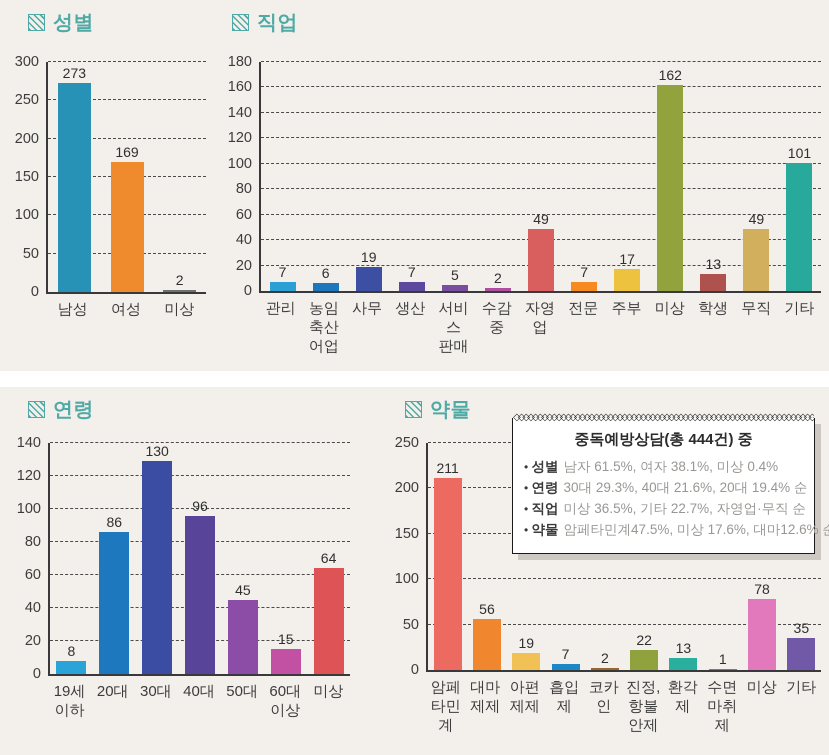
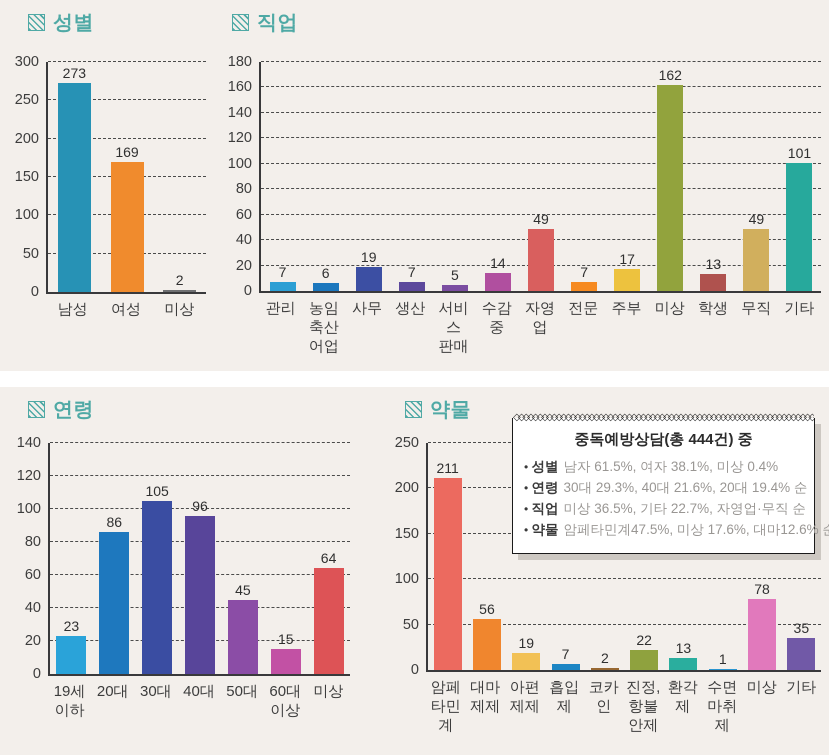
직업/수감 중: 2 -> 14
연령/19세 이하: 8 -> 23
연령/30대: 130 -> 105
